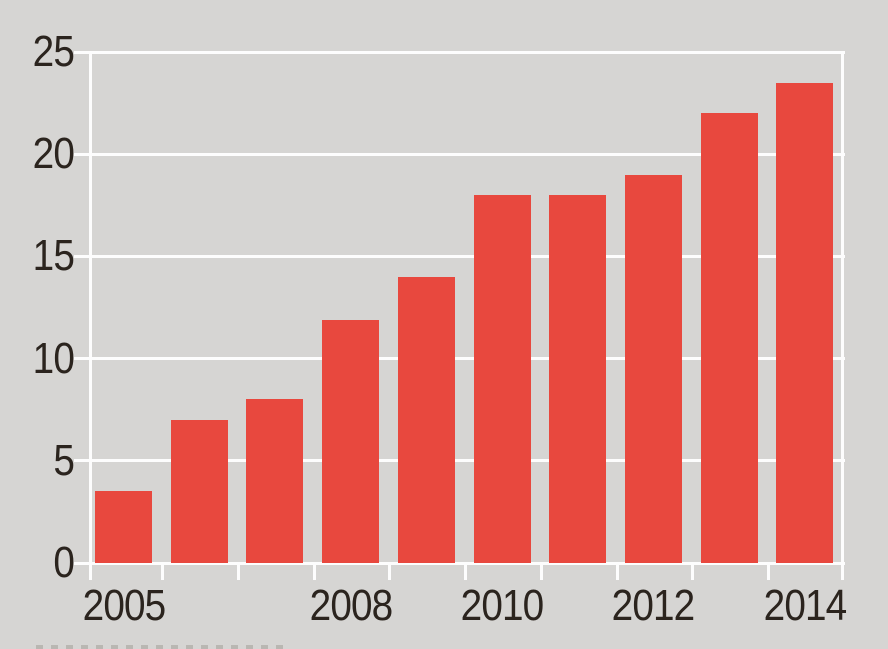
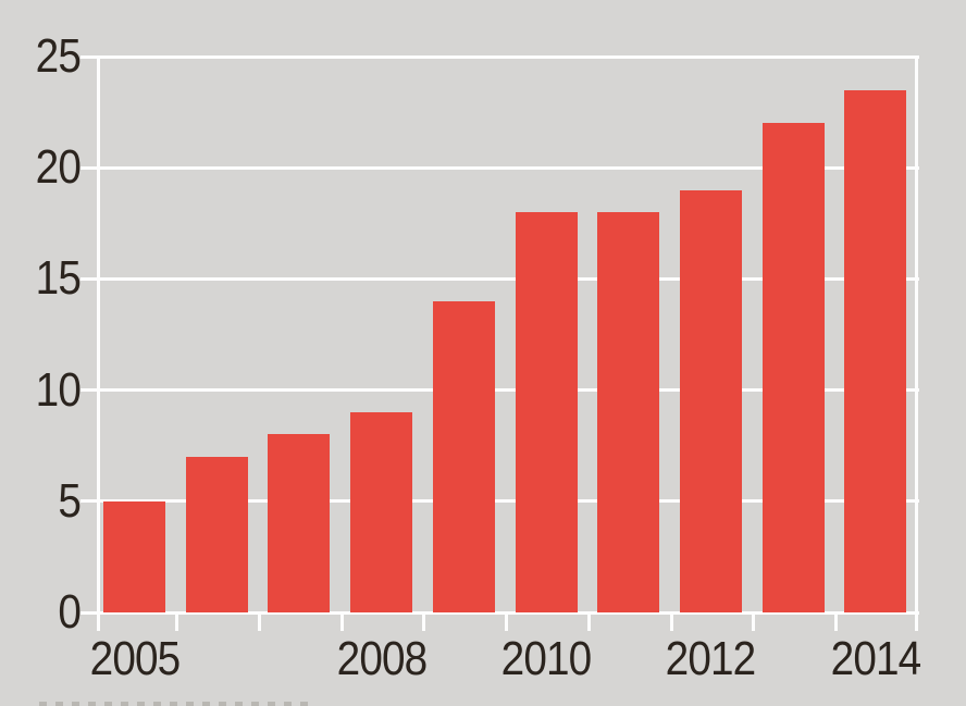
2005: 3.5 -> 5.0
2008: 11.9 -> 9.0
